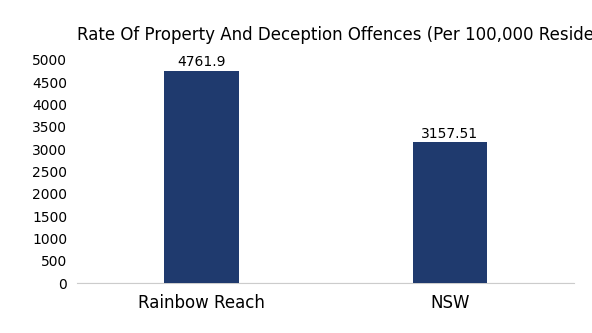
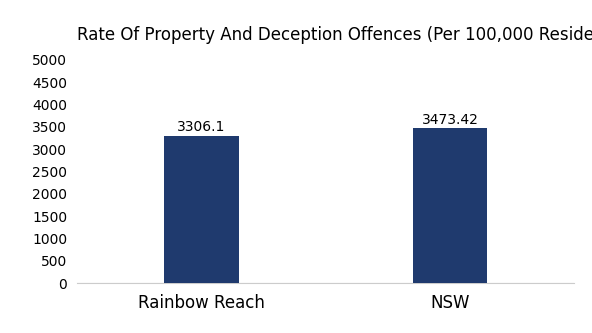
Rainbow Reach: 4761.9 -> 3306.1
NSW: 3157.51 -> 3473.42
